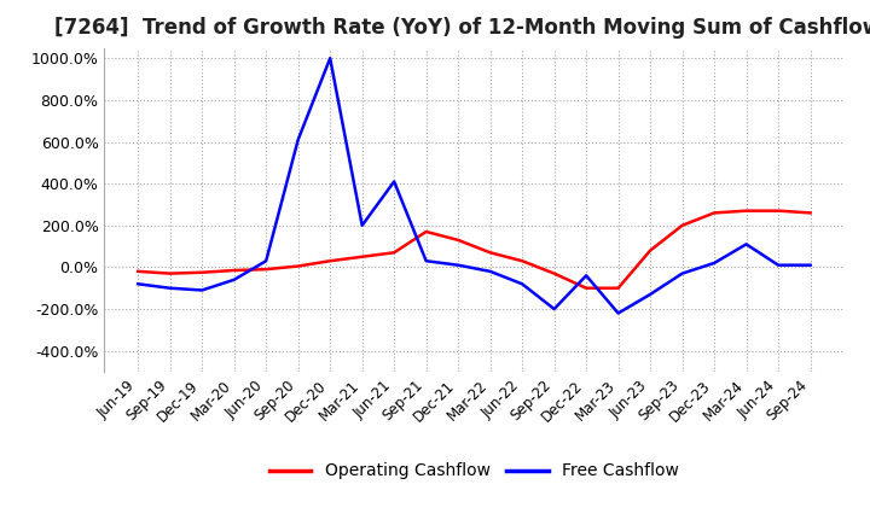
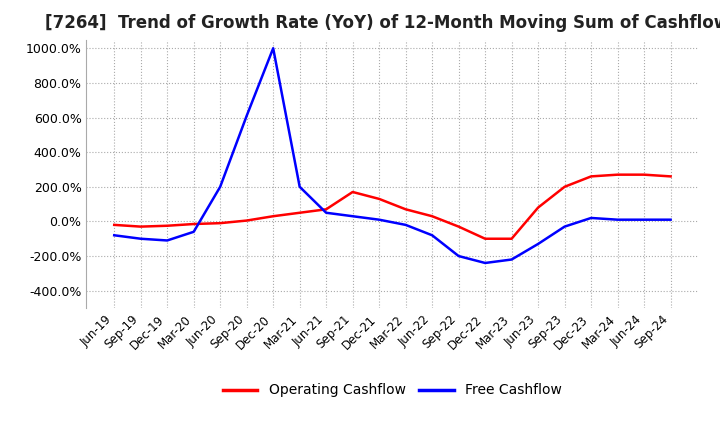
Free Cashflow/Jun-20: 30% -> 200%
Free Cashflow/Jun-21: 410% -> 50%
Free Cashflow/Dec-22: -40% -> -240%
Free Cashflow/Mar-24: 110% -> 10%
